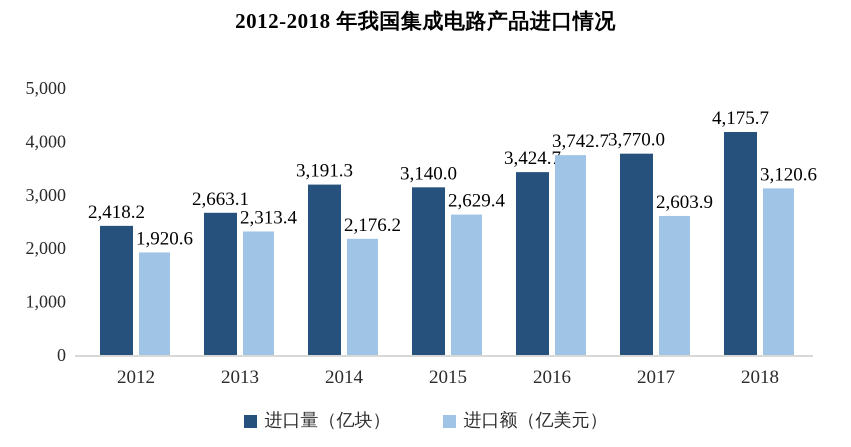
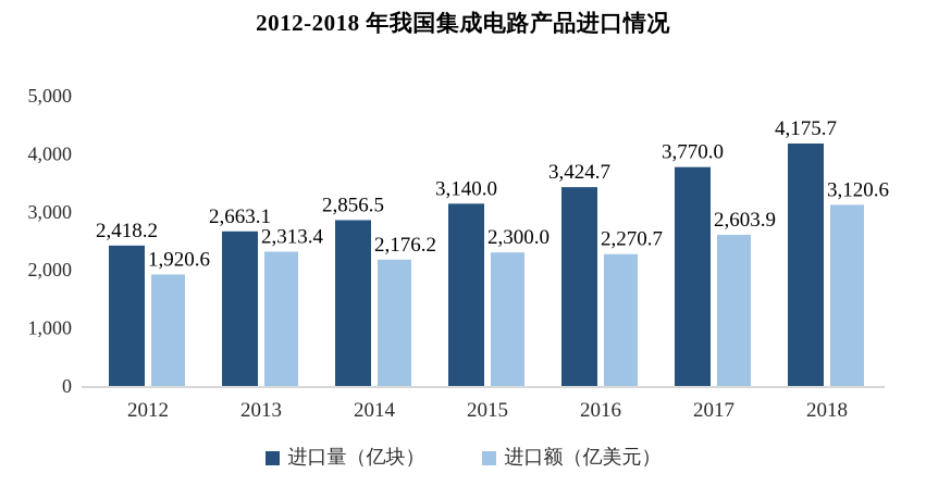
进口量（亿块）/2014: 3,191.3 -> 2,856.5
进口额（亿美元）/2015: 2,629.4 -> 2,300.0
进口额（亿美元）/2016: 3,742.7 -> 2,270.7
